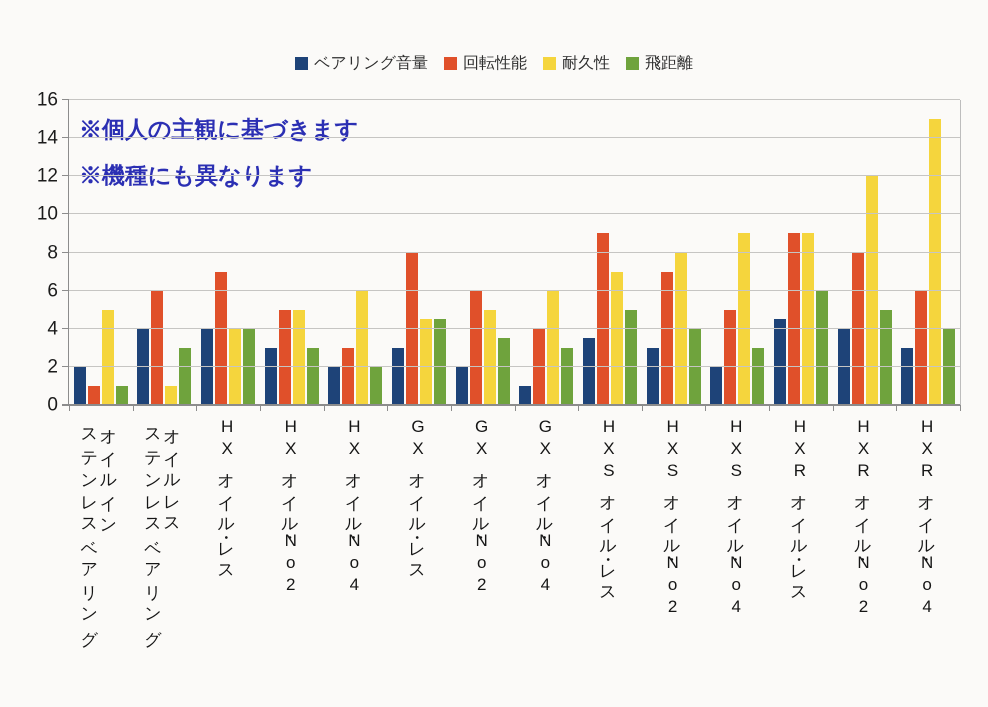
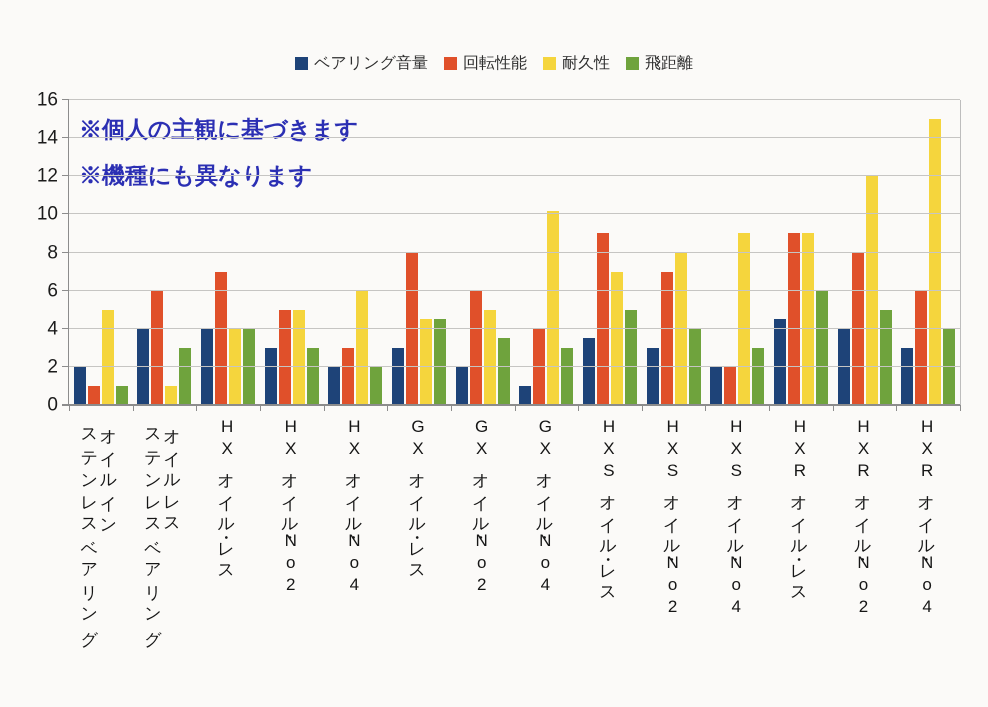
耐久性/GXオイル・No4: 6.0 -> 10.2
回転性能/HXSオイル・No4: 5 -> 2
